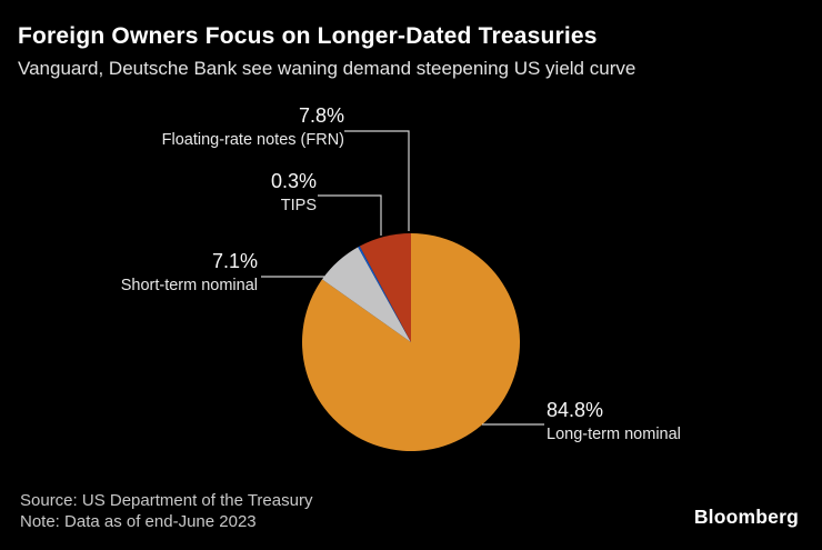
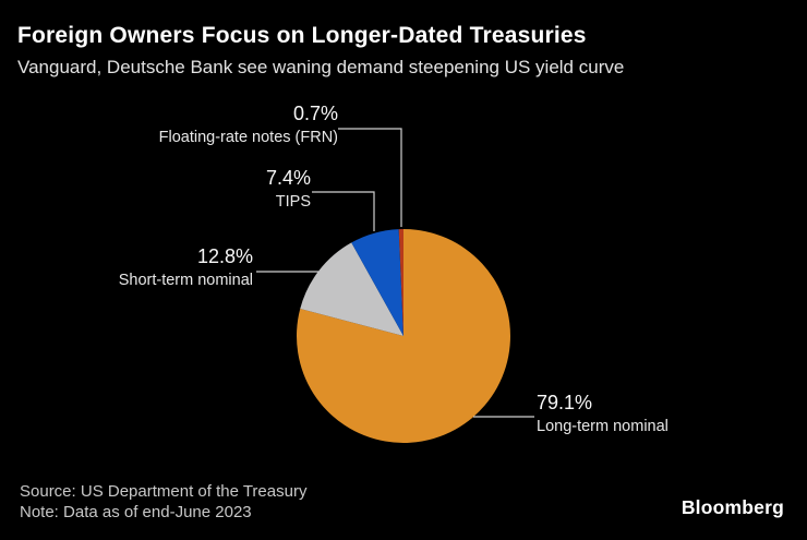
Long-term nominal: 84.8% -> 79.1%
Short-term nominal: 7.1% -> 12.8%
TIPS: 0.3% -> 7.4%
Floating-rate notes (FRN): 7.8% -> 0.7%
